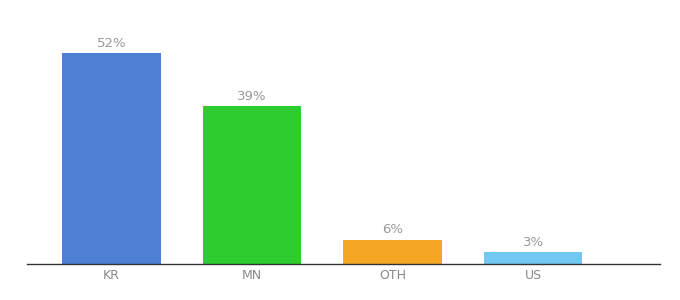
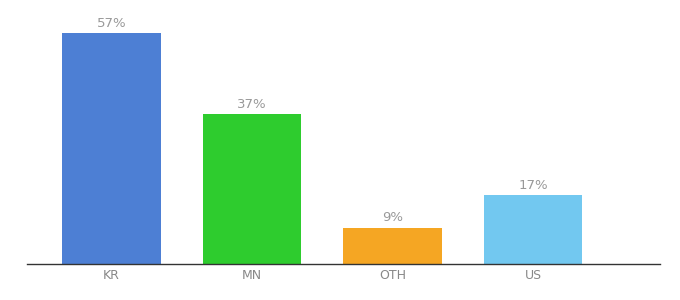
KR: 52% -> 57%
MN: 39% -> 37%
OTH: 6% -> 9%
US: 3% -> 17%
